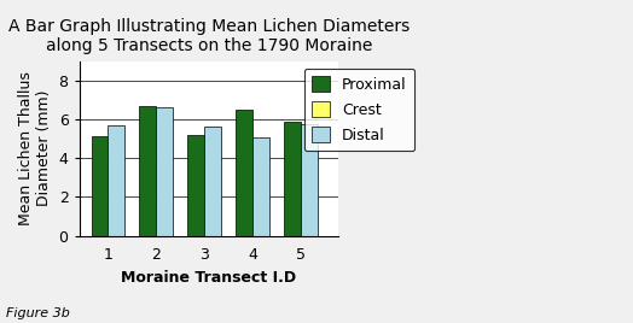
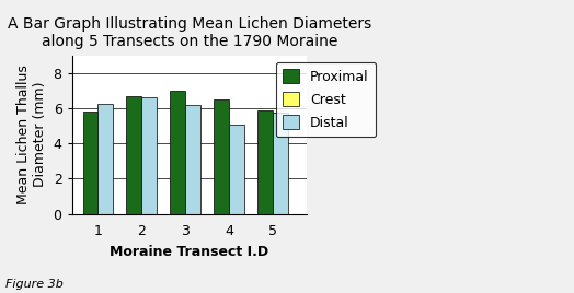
Proximal/1: 5.1 -> 5.8
Distal/1: 5.7 -> 6.2
Proximal/3: 5.2 -> 7.0
Distal/3: 5.6 -> 6.2
